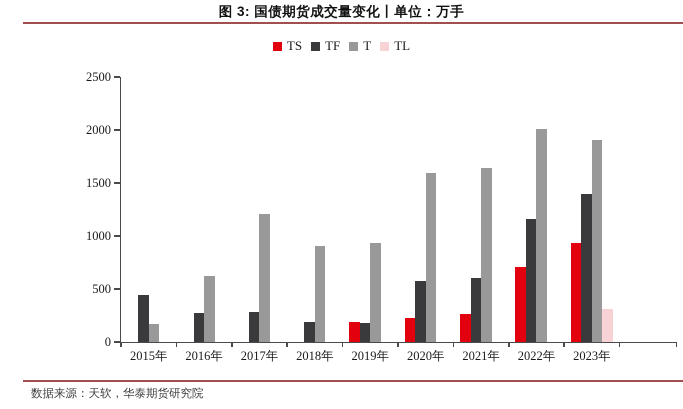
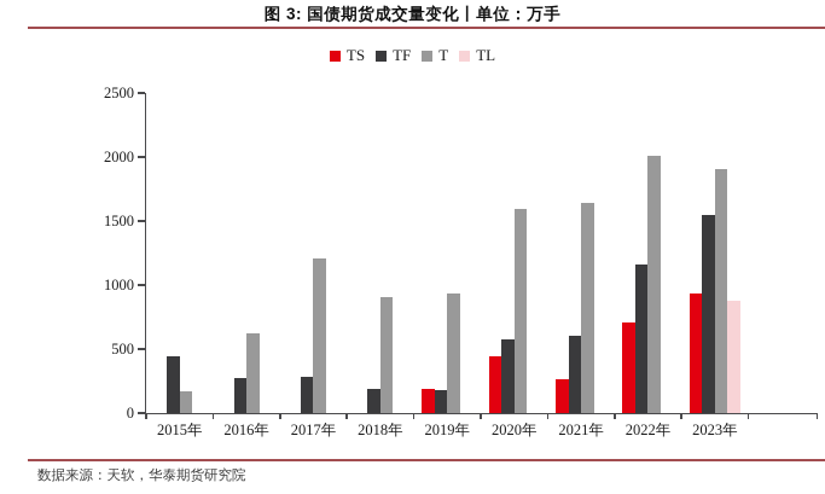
TS/2020年: 220 -> 440
TF/2023年: 1400 -> 1550
TL/2023年: 310 -> 880
